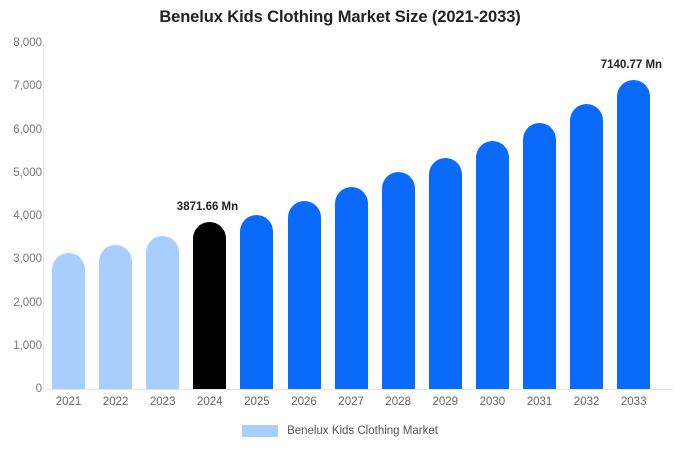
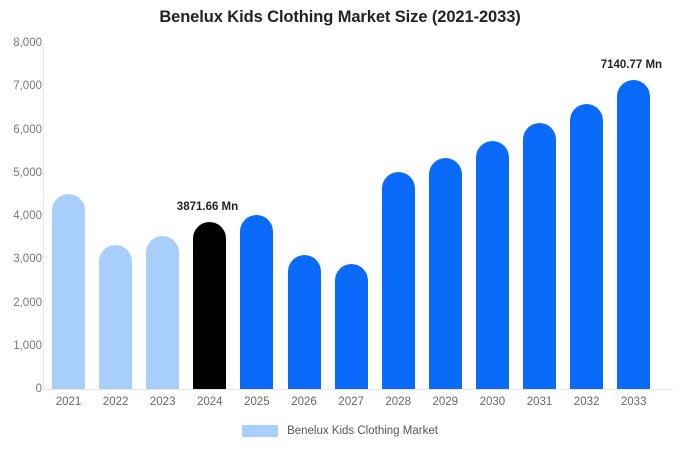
2021: 3100 -> 4500
2026: 4400 -> 3100
2027: 4700 -> 2900
